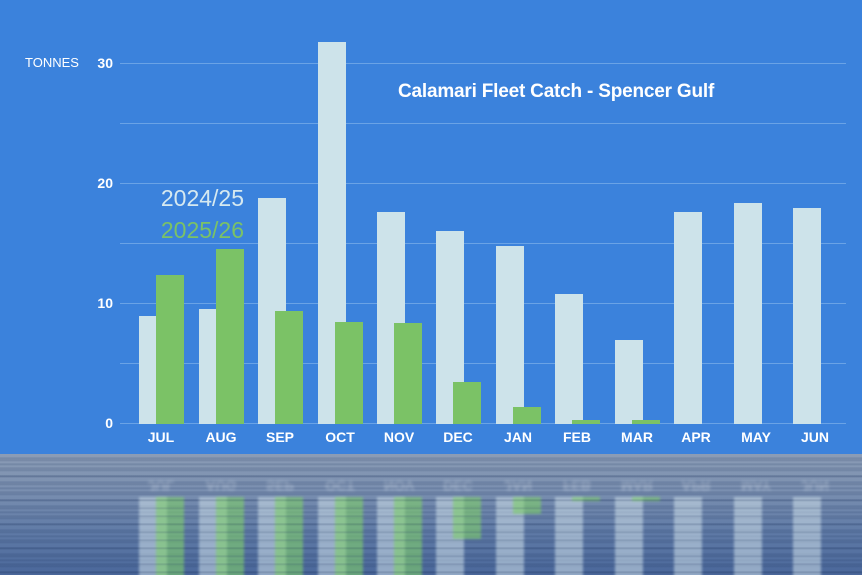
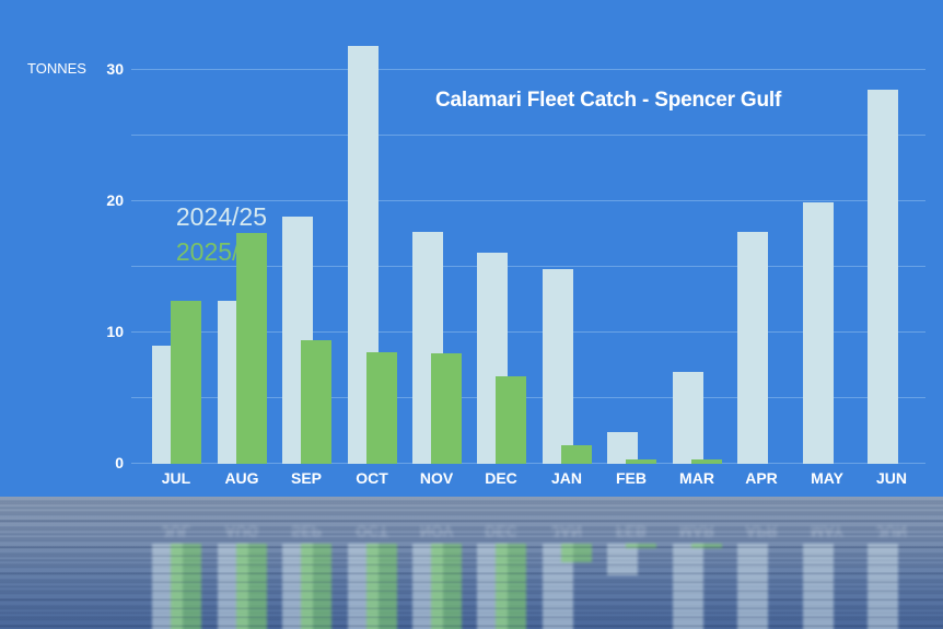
2024/25/AUG: 9.6 -> 12.4
2025/26/AUG: 14.6 -> 17.6
2025/26/DEC: 3.5 -> 6.7
2024/25/FEB: 10.8 -> 2.4
2024/25/MAY: 18.4 -> 19.9
2024/25/JUN: 18.0 -> 28.5
